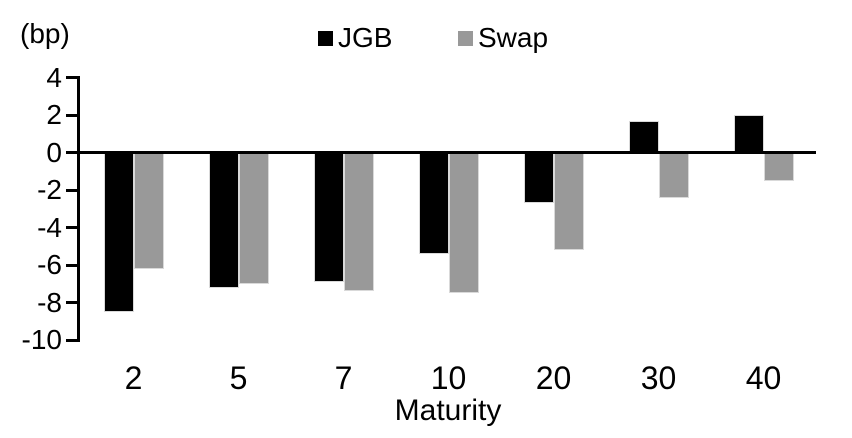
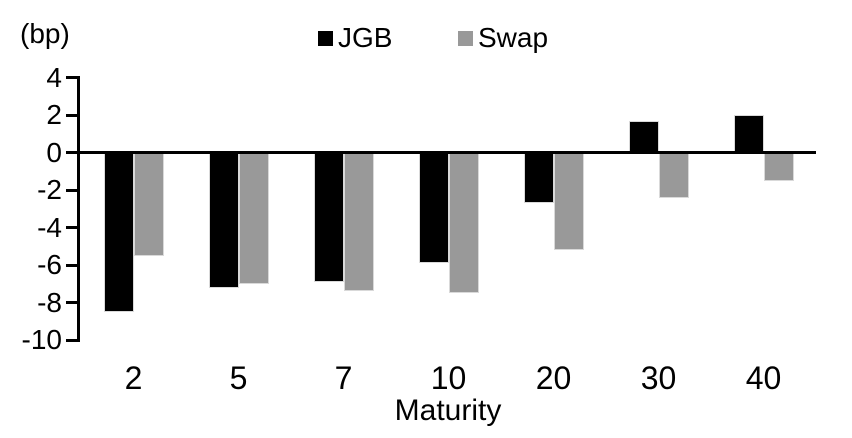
Swap/2: -6.2 -> -5.5
JGB/10: -5.4 -> -5.9
